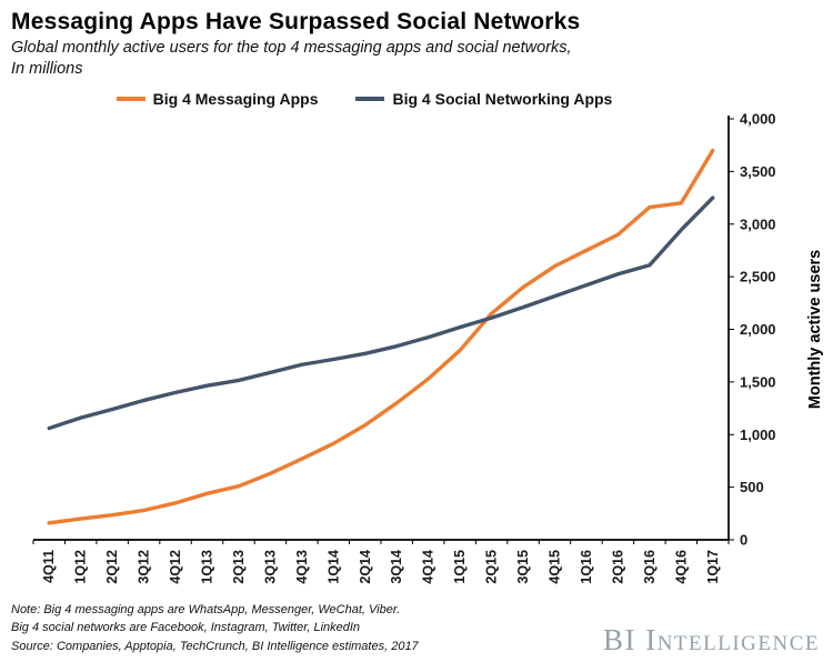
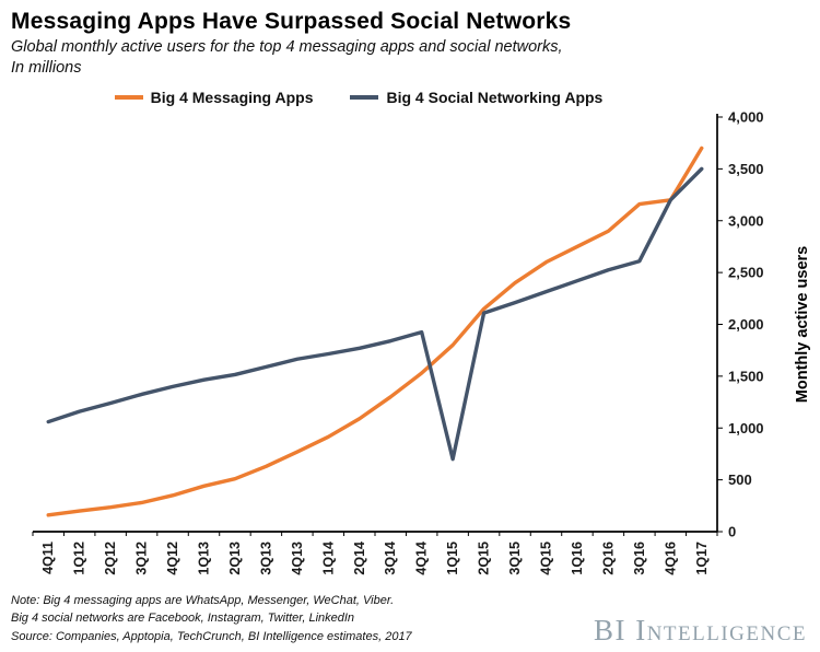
Big 4 Social Networking Apps/1Q15: 2000 -> 700
Big 4 Social Networking Apps/4Q16: 2900 -> 3200
Big 4 Social Networking Apps/1Q17: 3200 -> 3500
